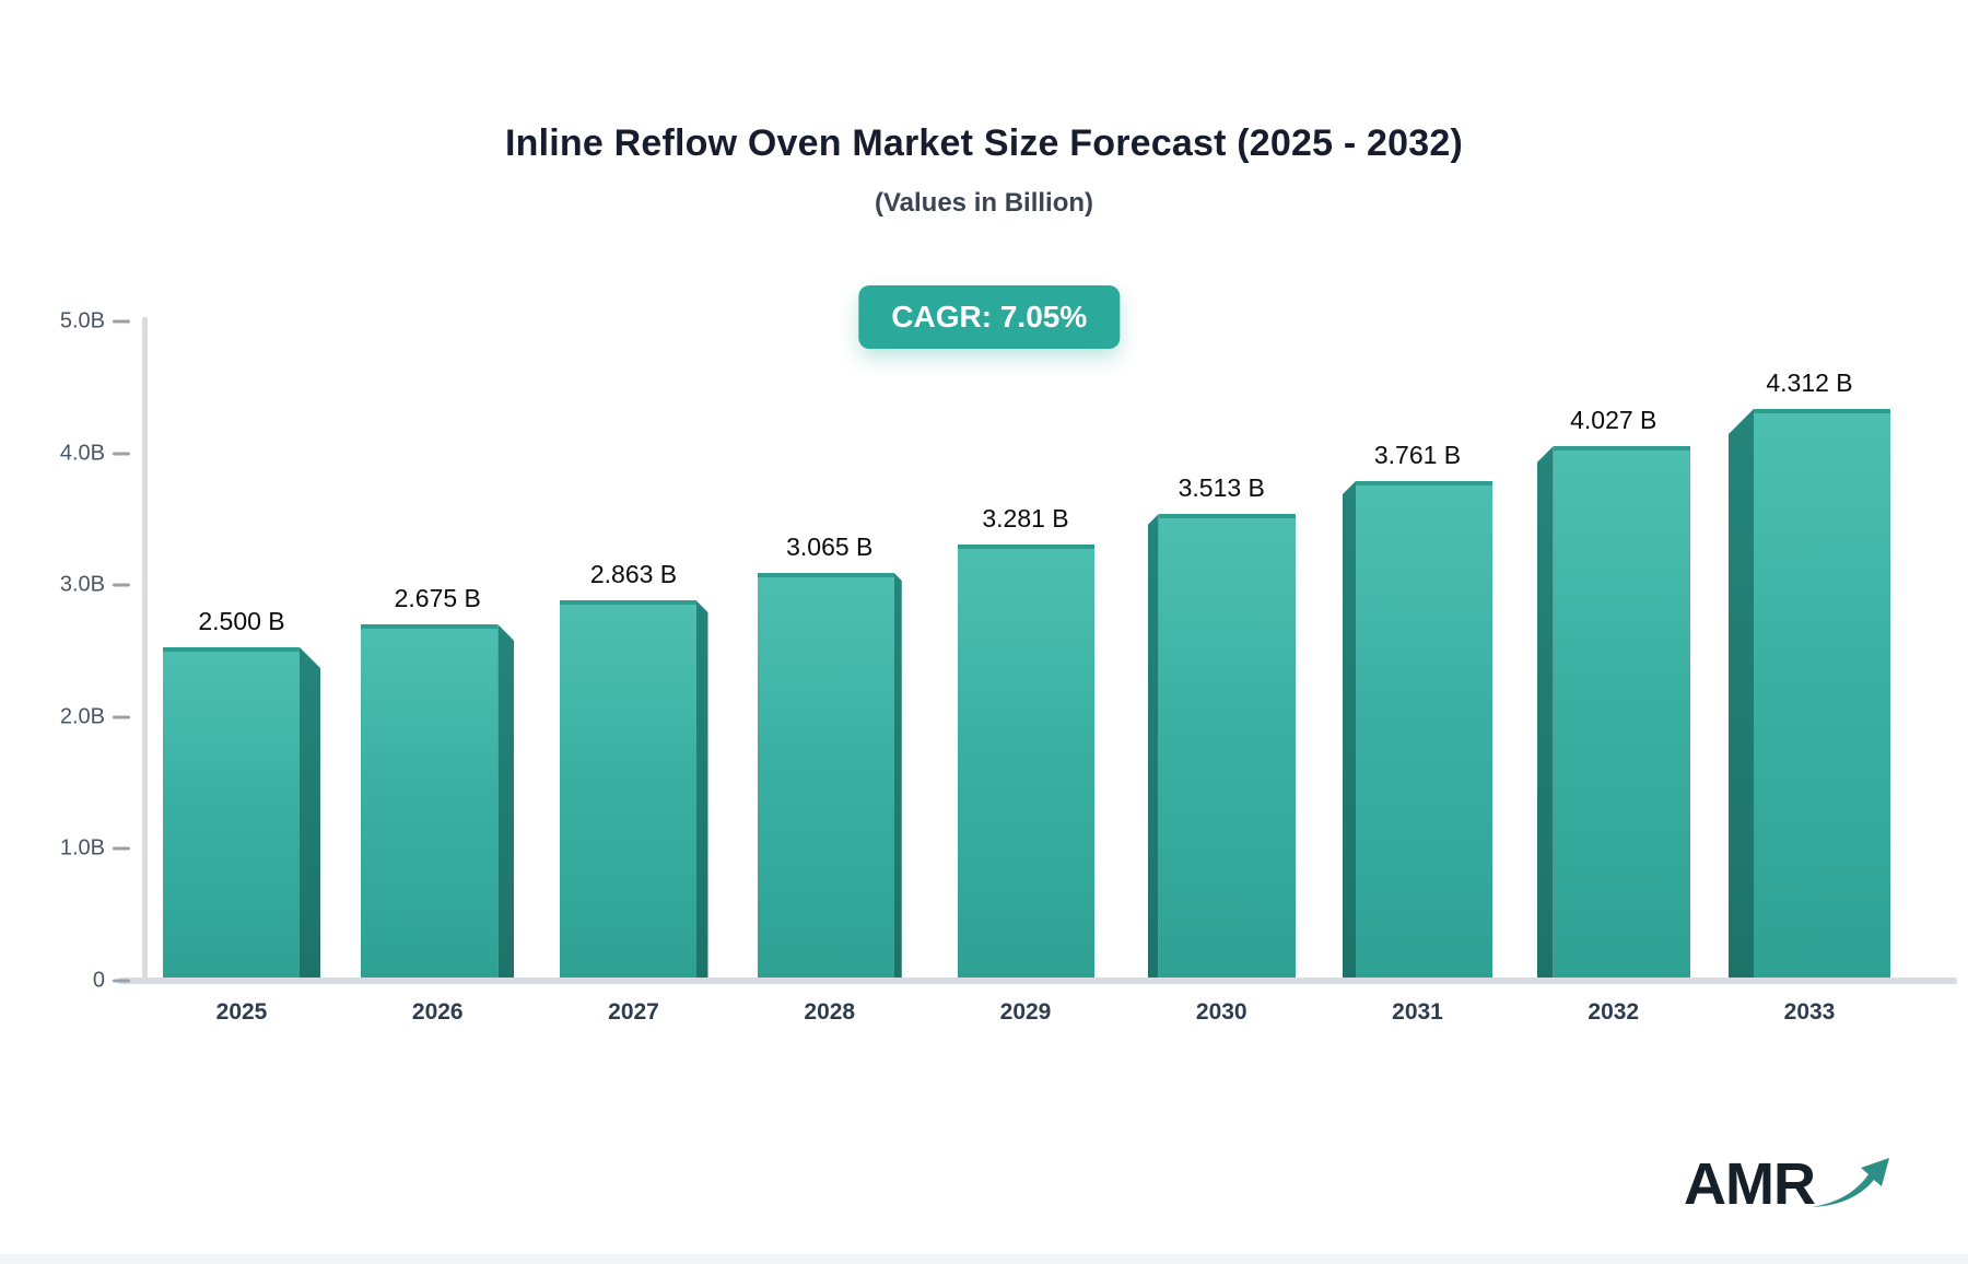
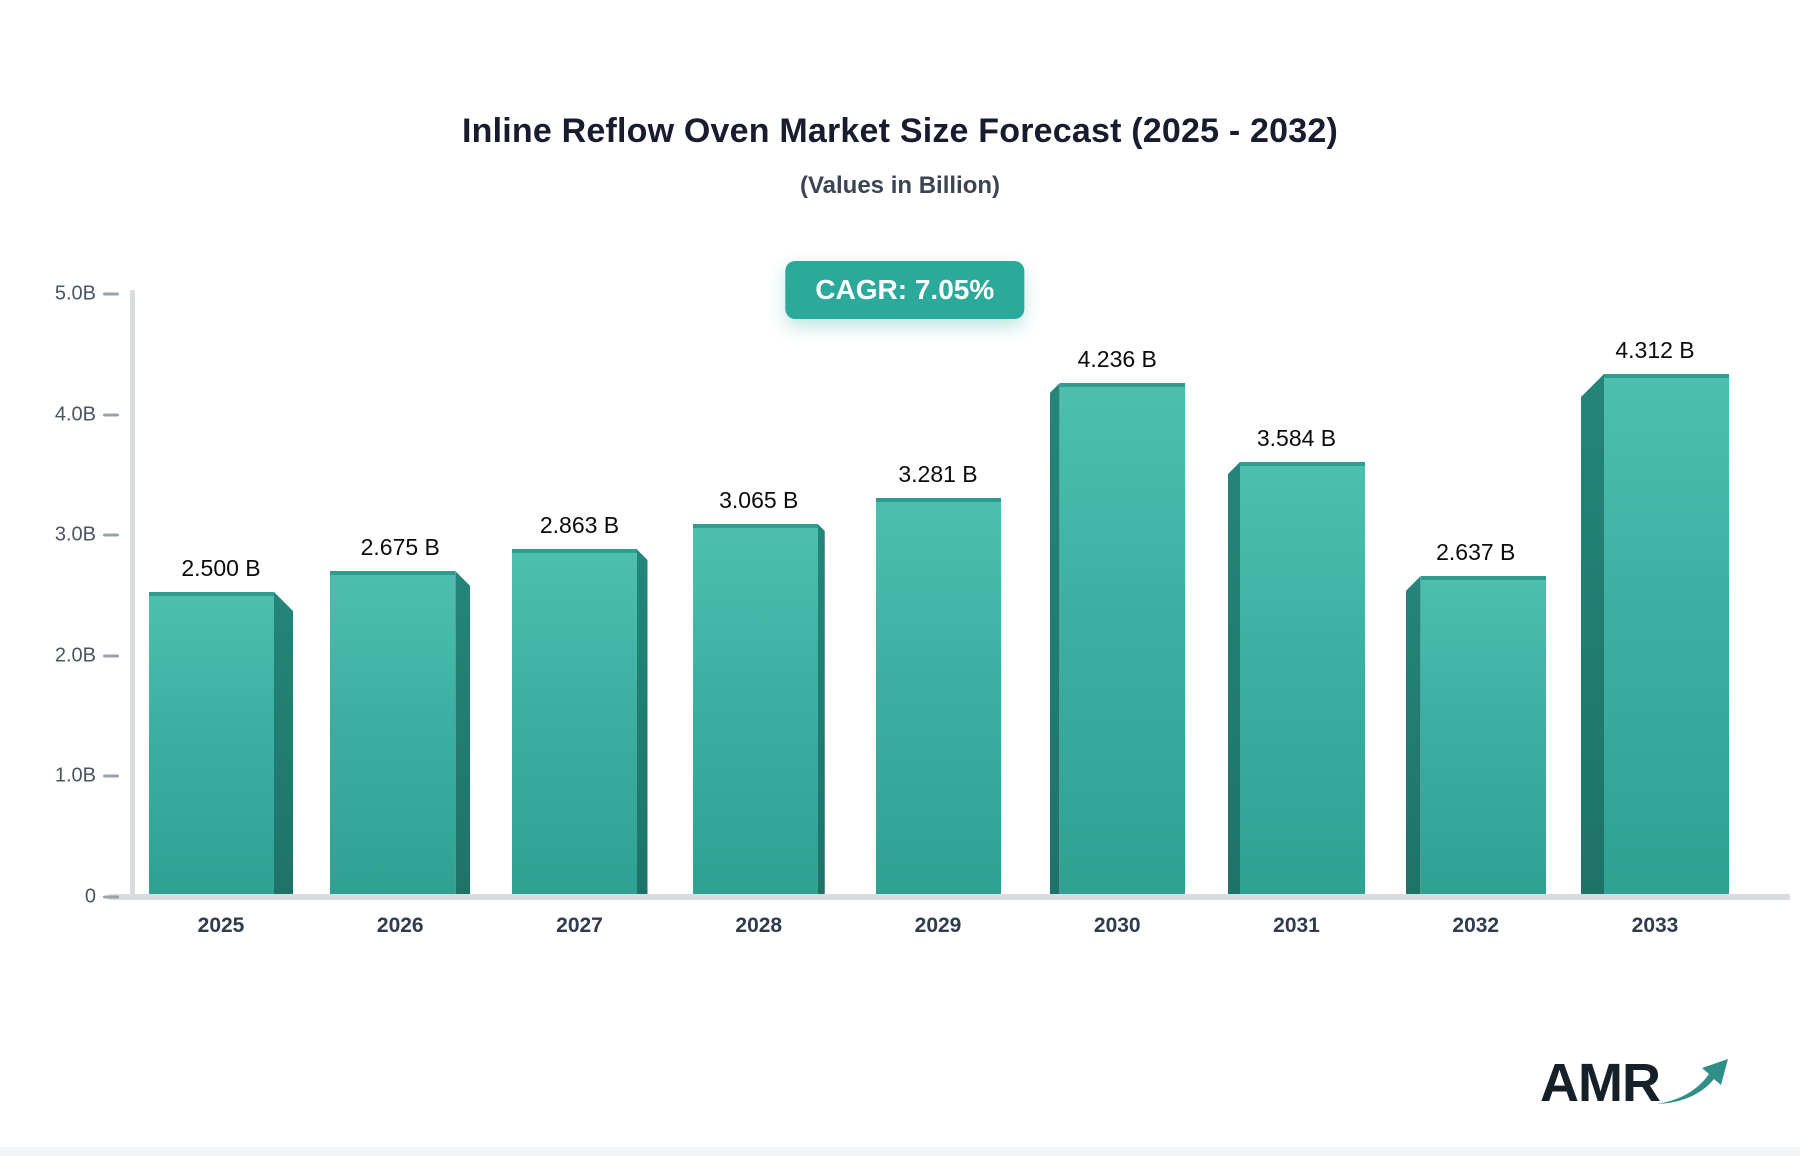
2030: 3.513 -> 4.236
2031: 3.761 -> 3.584
2032: 4.027 -> 2.637
